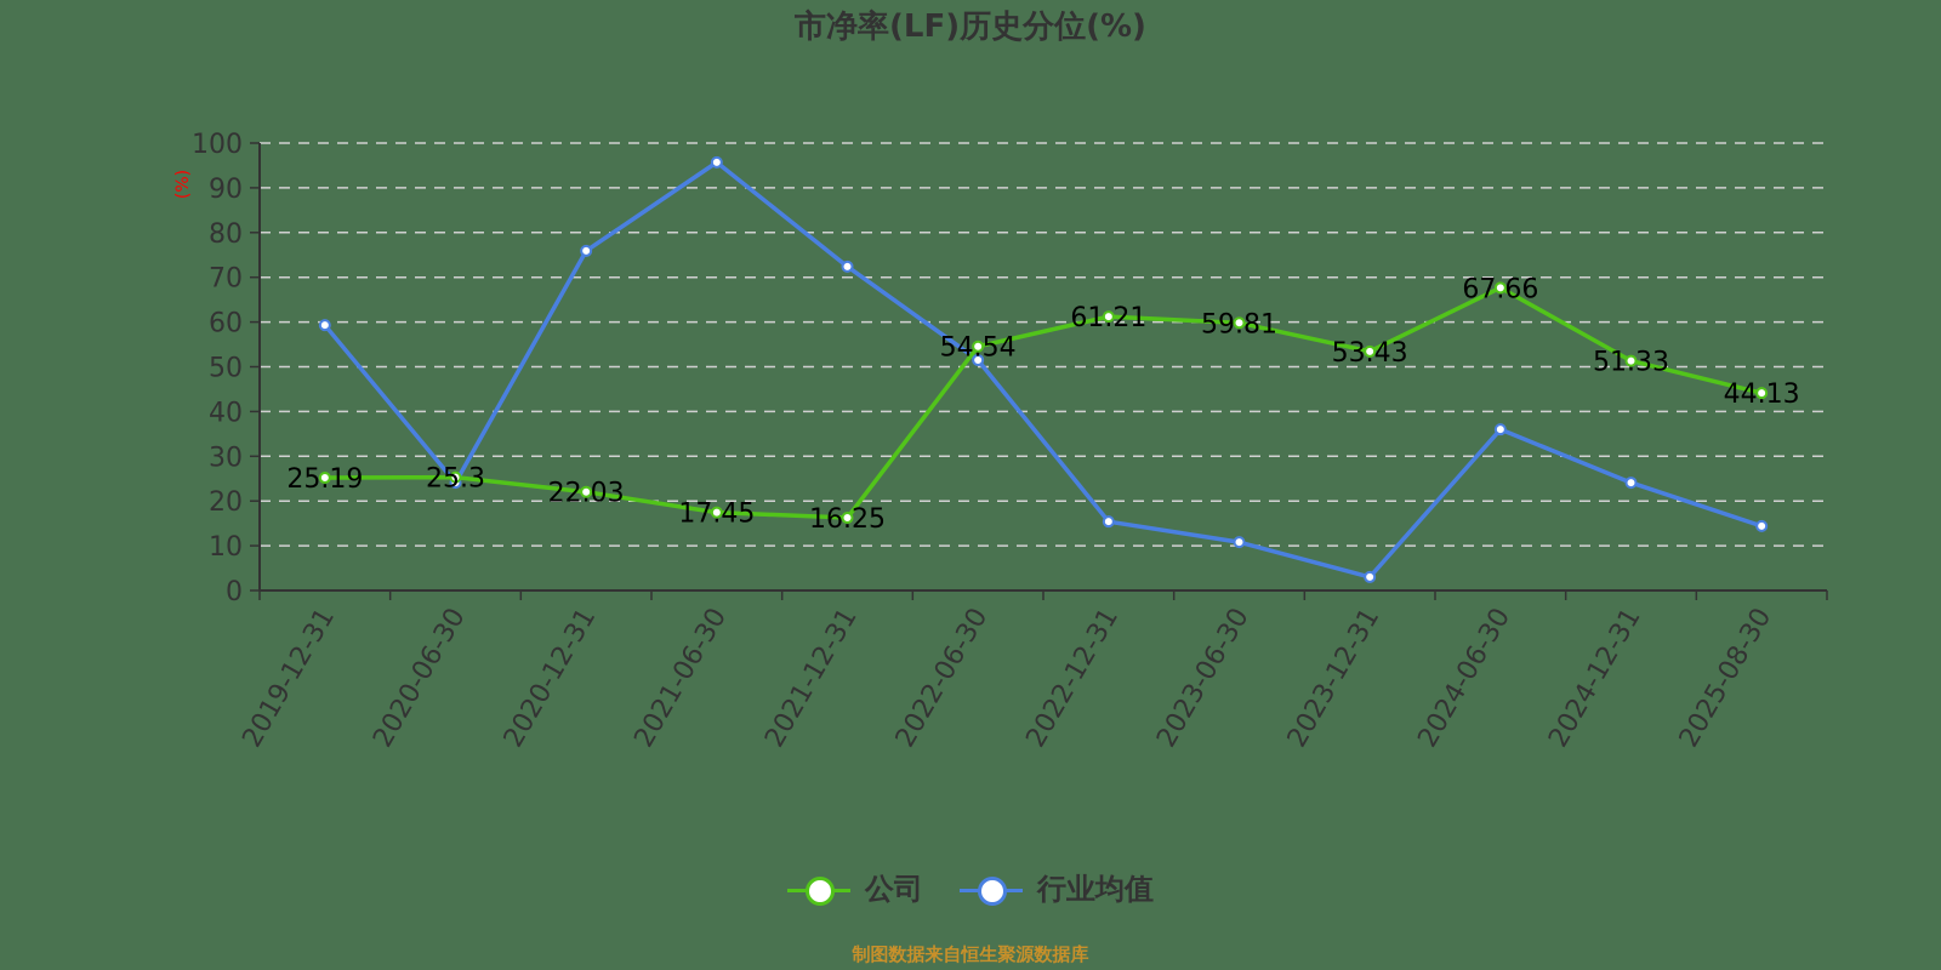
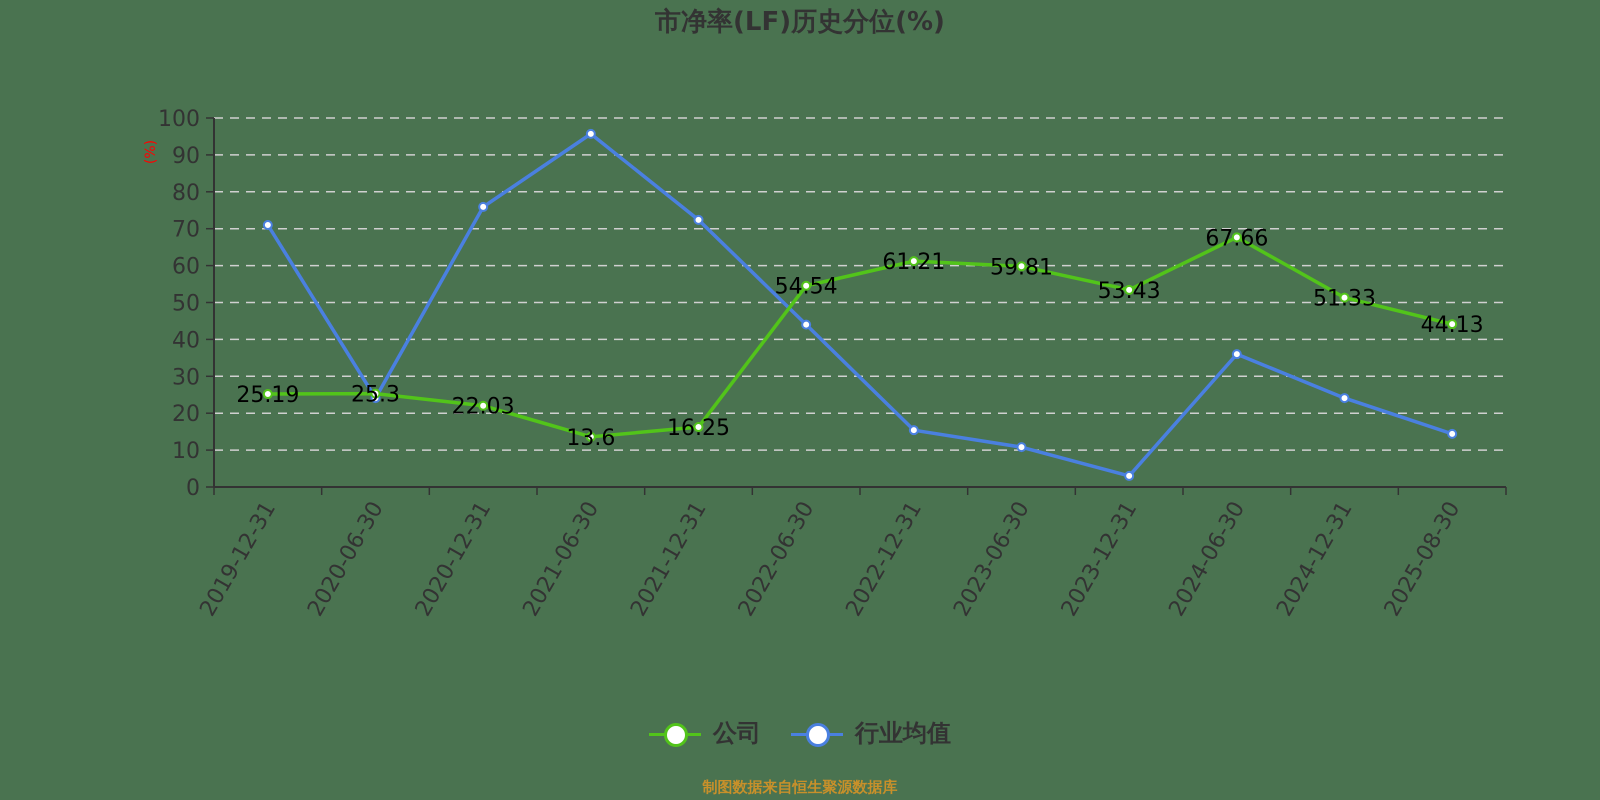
行业均值/2019-12-31: 59 -> 71
公司/2021-06-30: 17.45 -> 13.6
行业均值/2022-06-30: 52 -> 44
